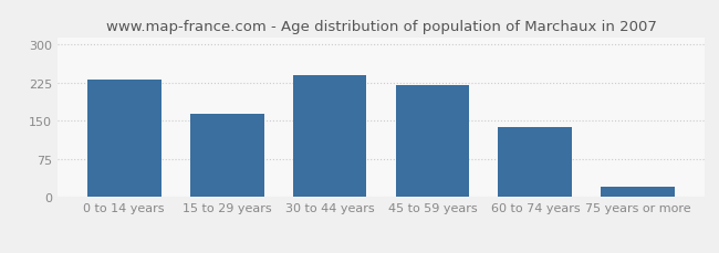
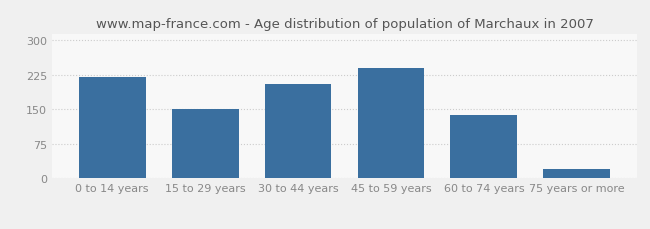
0 to 14 years: 232 -> 220
15 to 29 years: 163 -> 150
30 to 44 years: 240 -> 205
45 to 59 years: 220 -> 240
